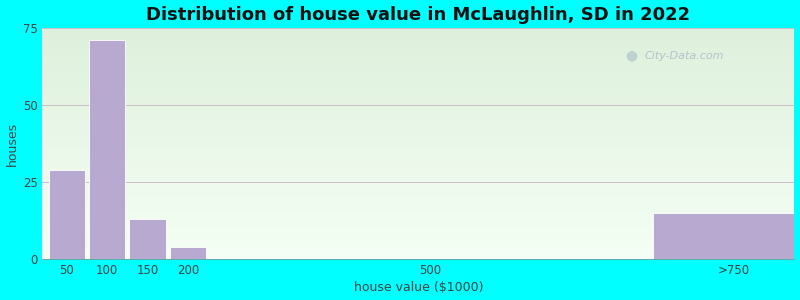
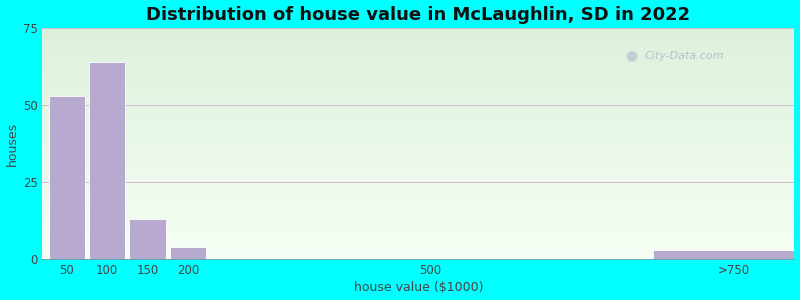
50: 29 -> 53
100: 71 -> 64
>750: 15 -> 3
